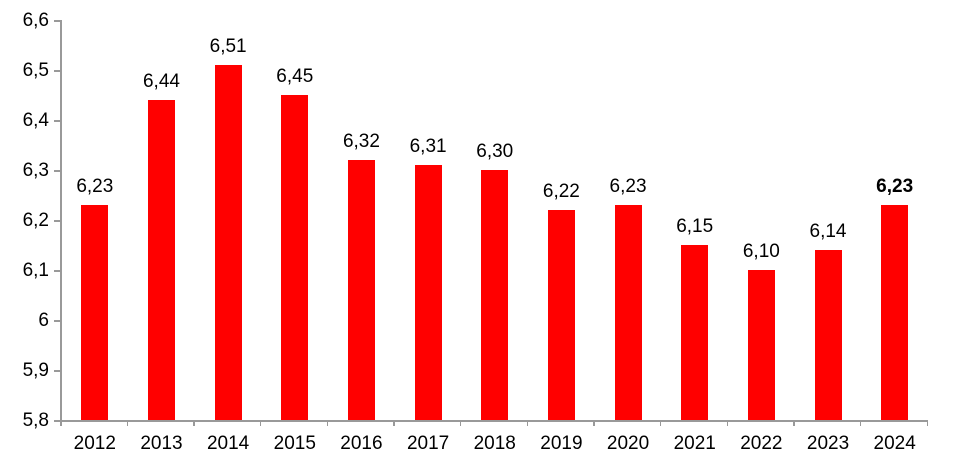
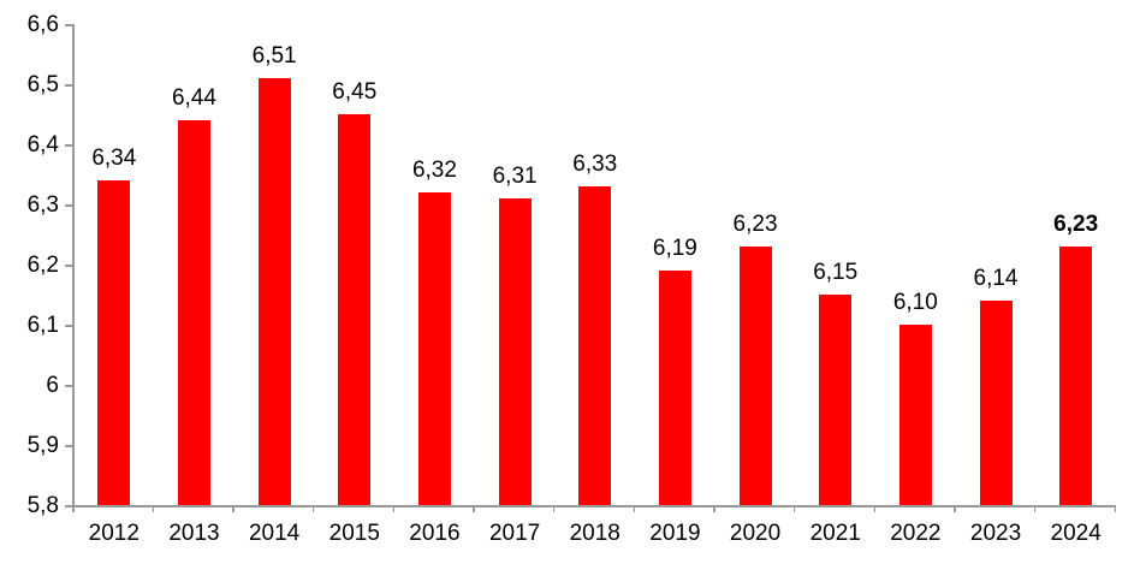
2012: 6,23 -> 6,34
2018: 6,30 -> 6,33
2019: 6,22 -> 6,19
